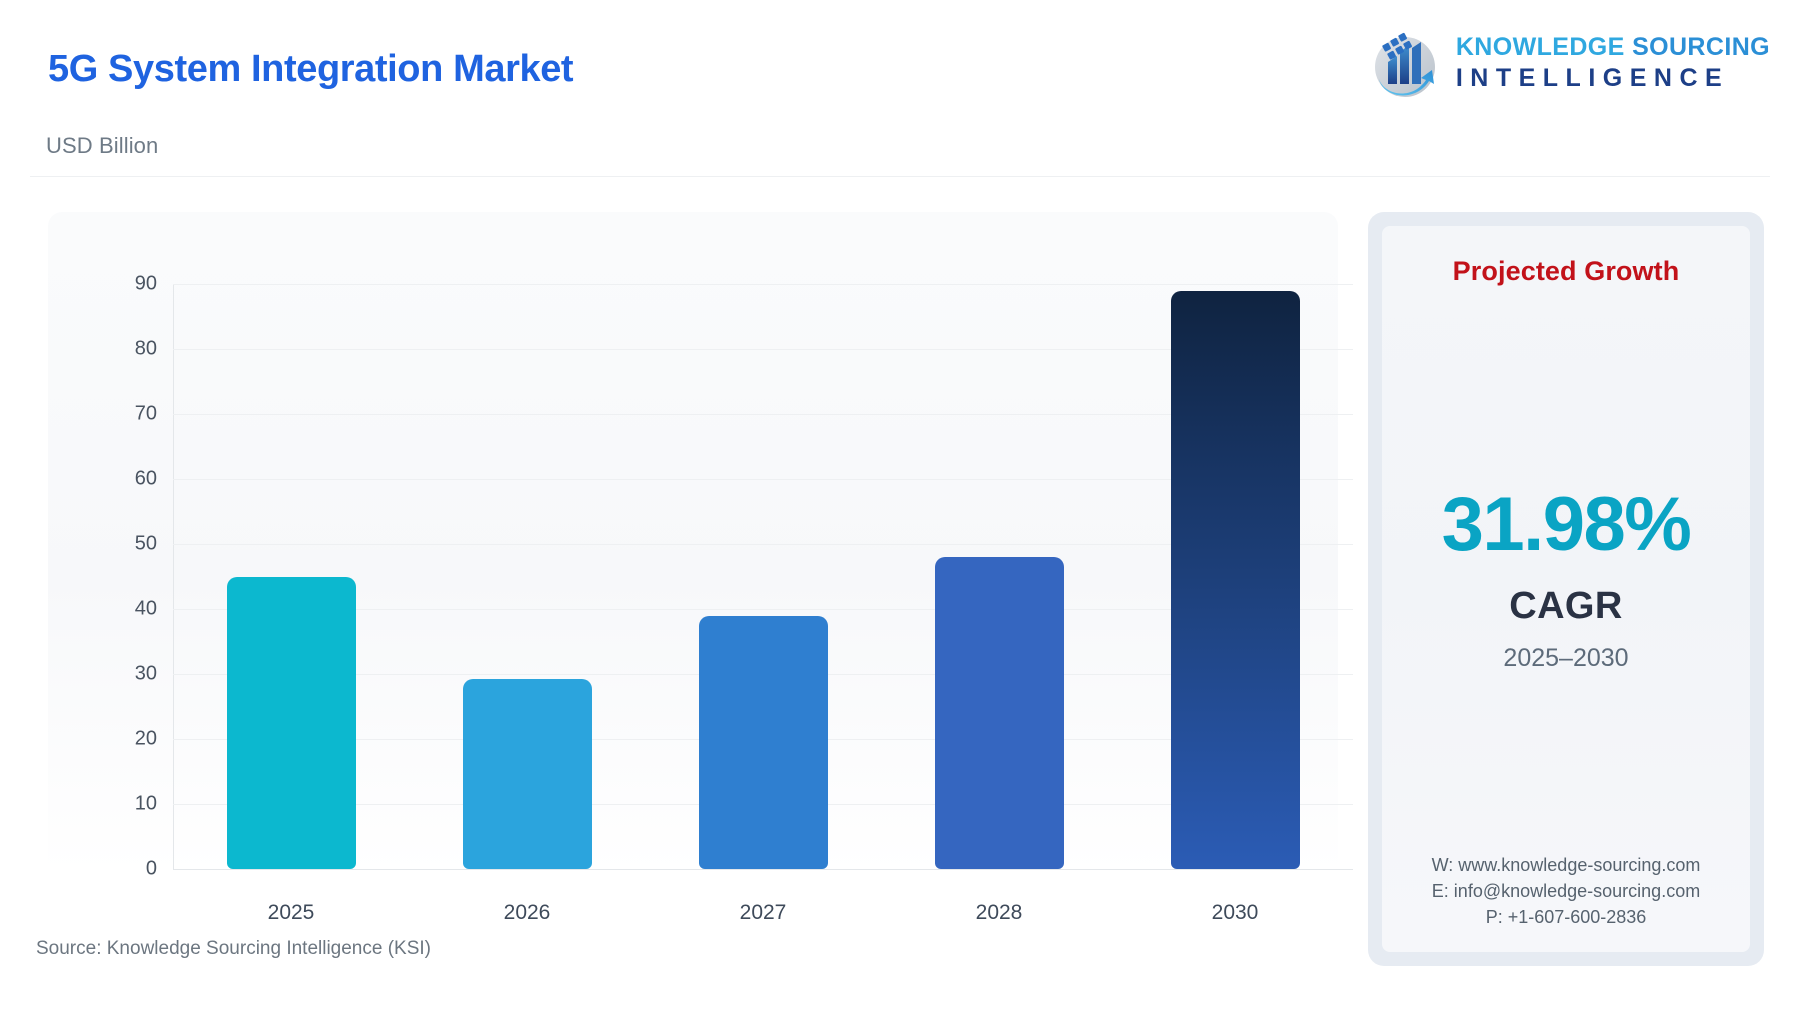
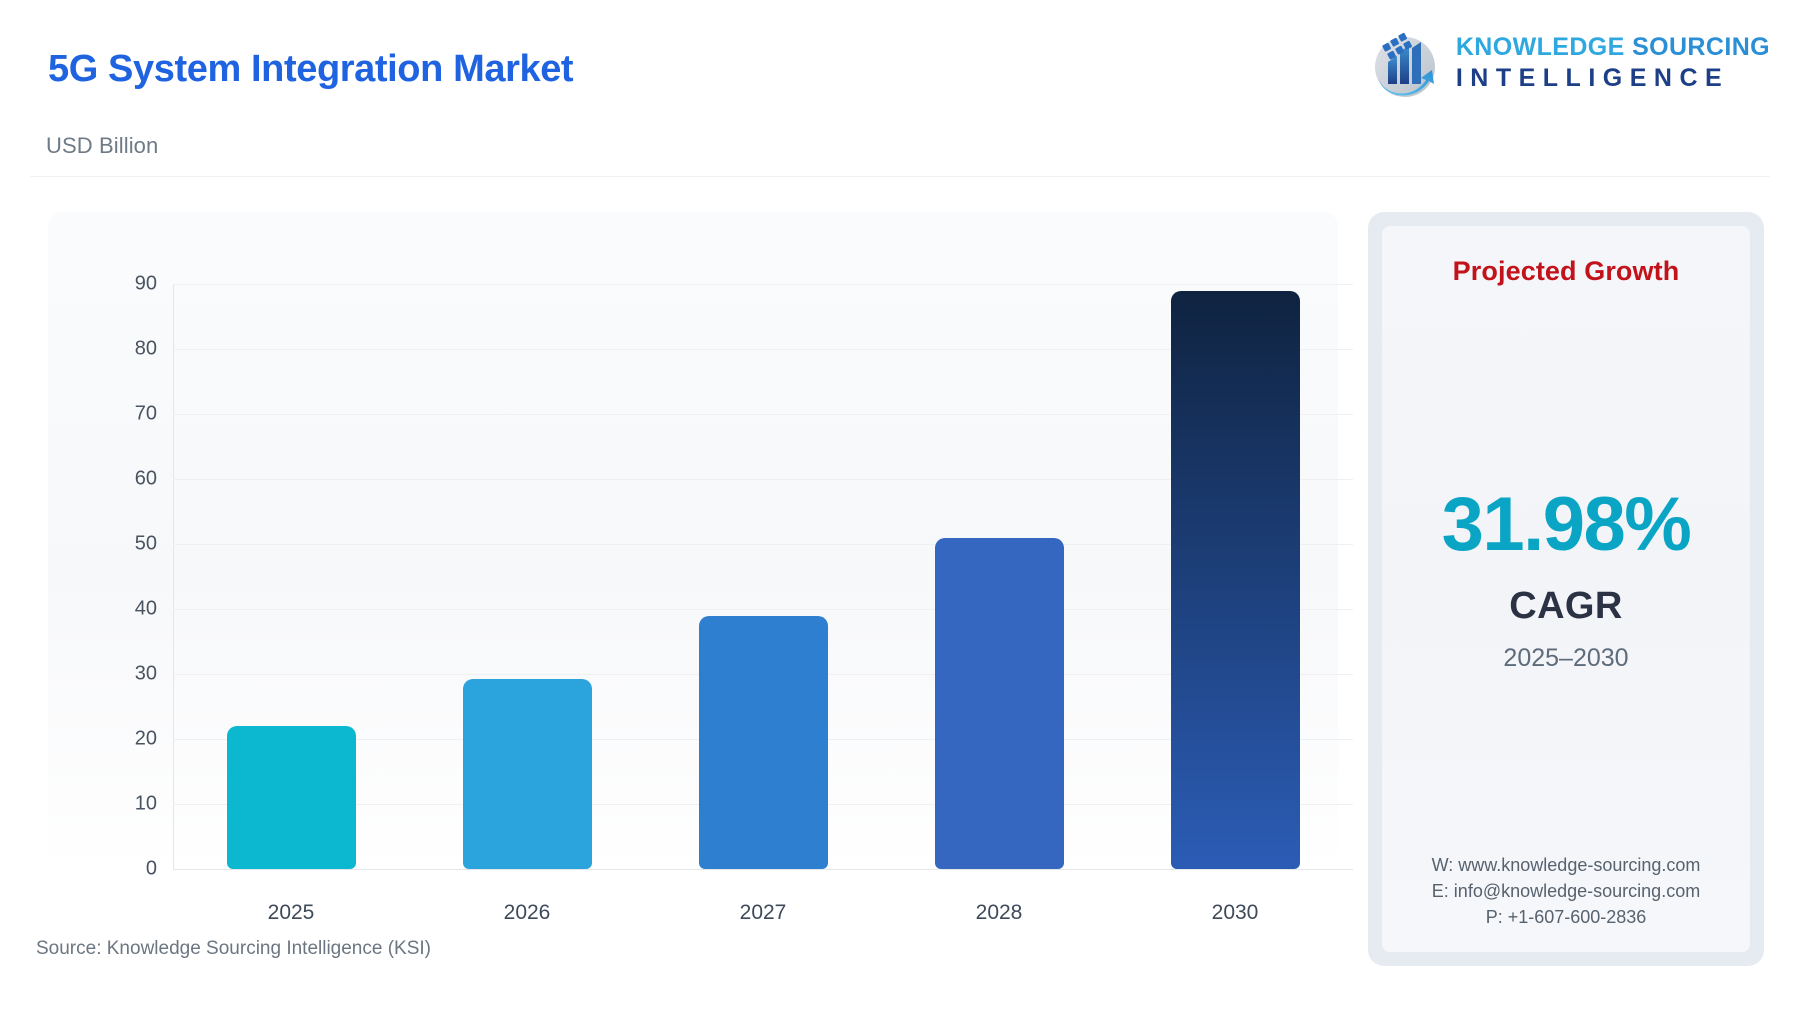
2025: 45 -> 22
2028: 48 -> 51
